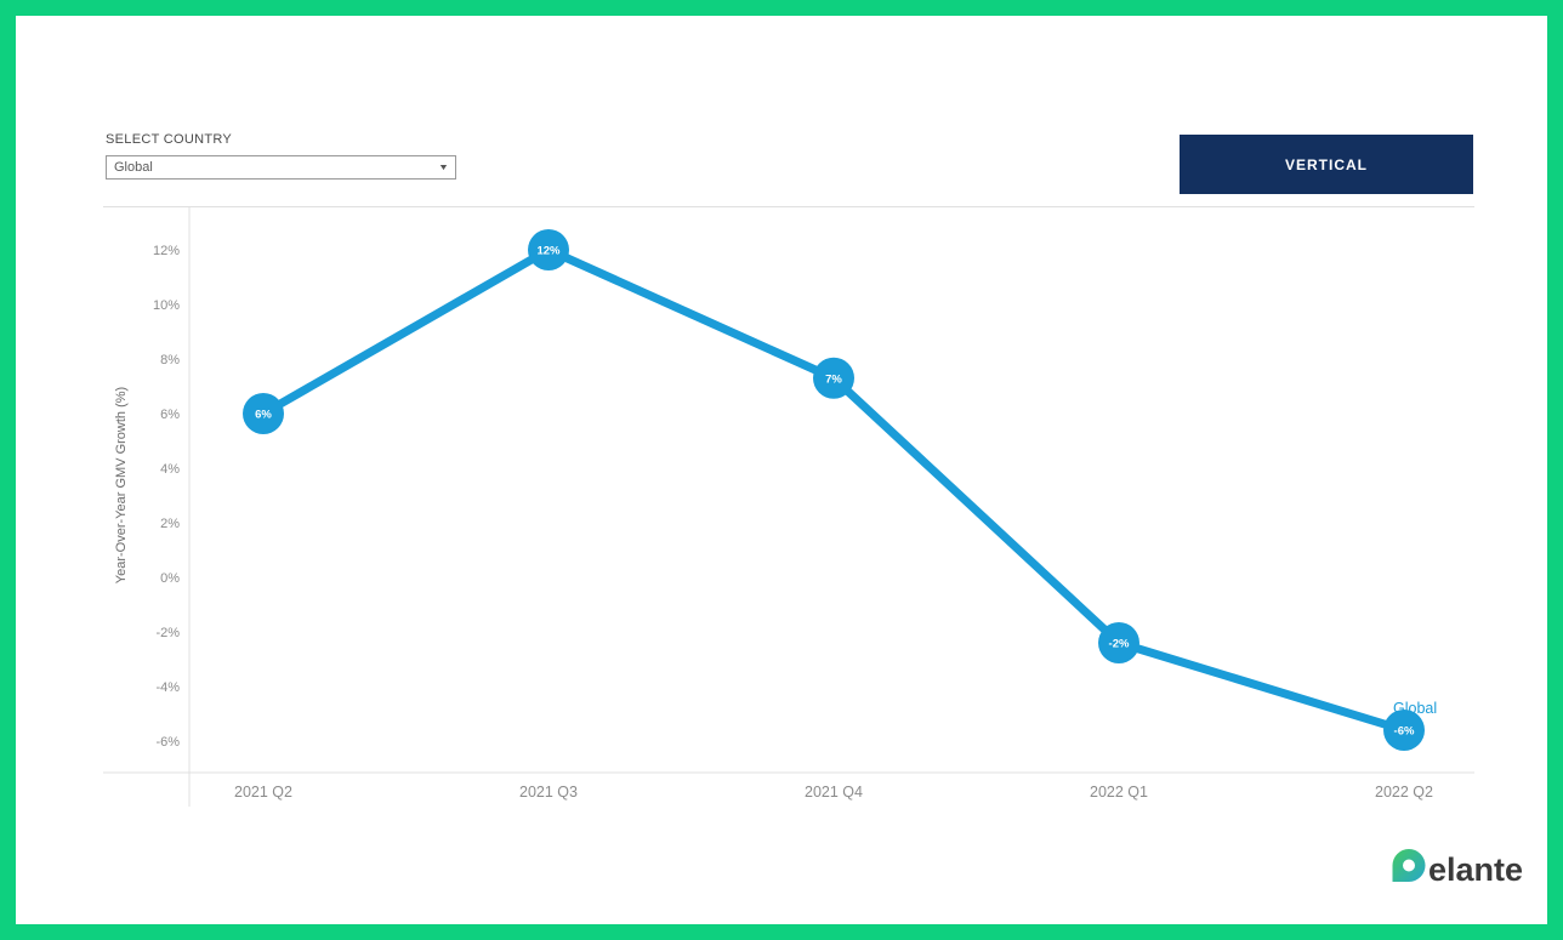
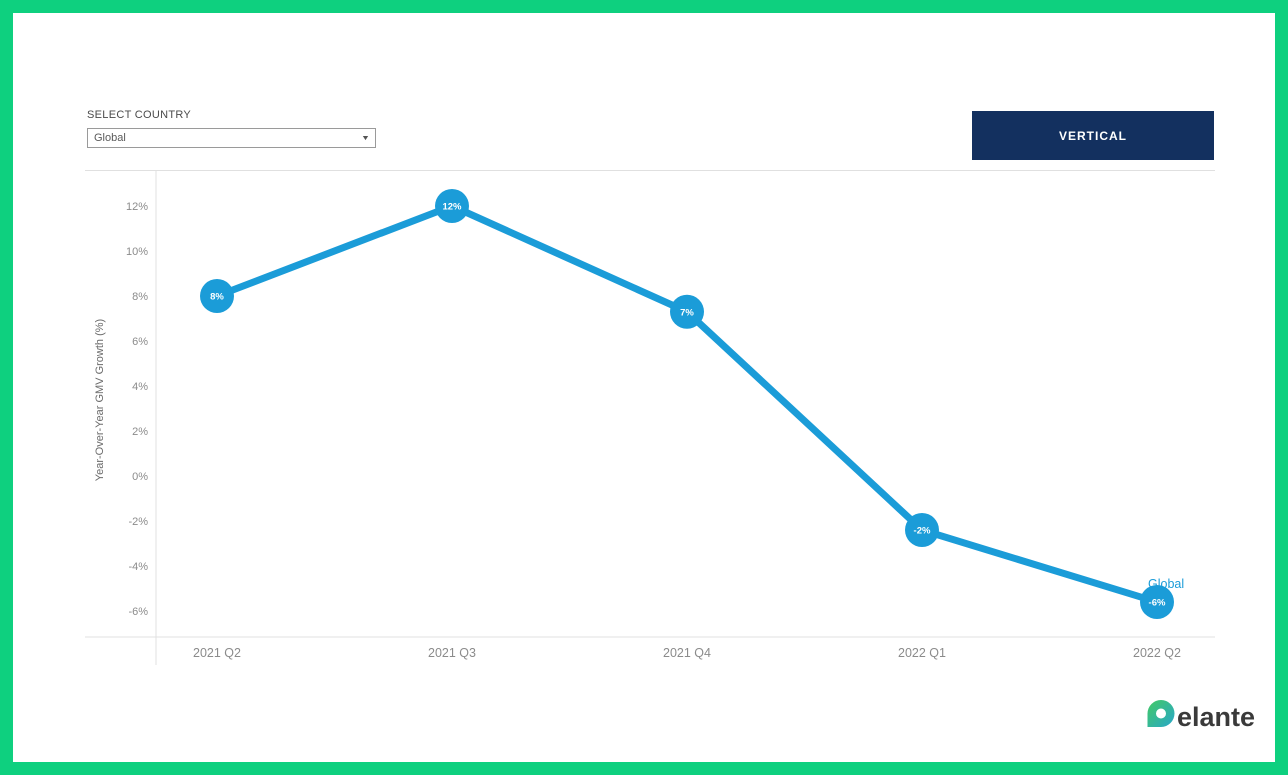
2021 Q2: 6% -> 8%
